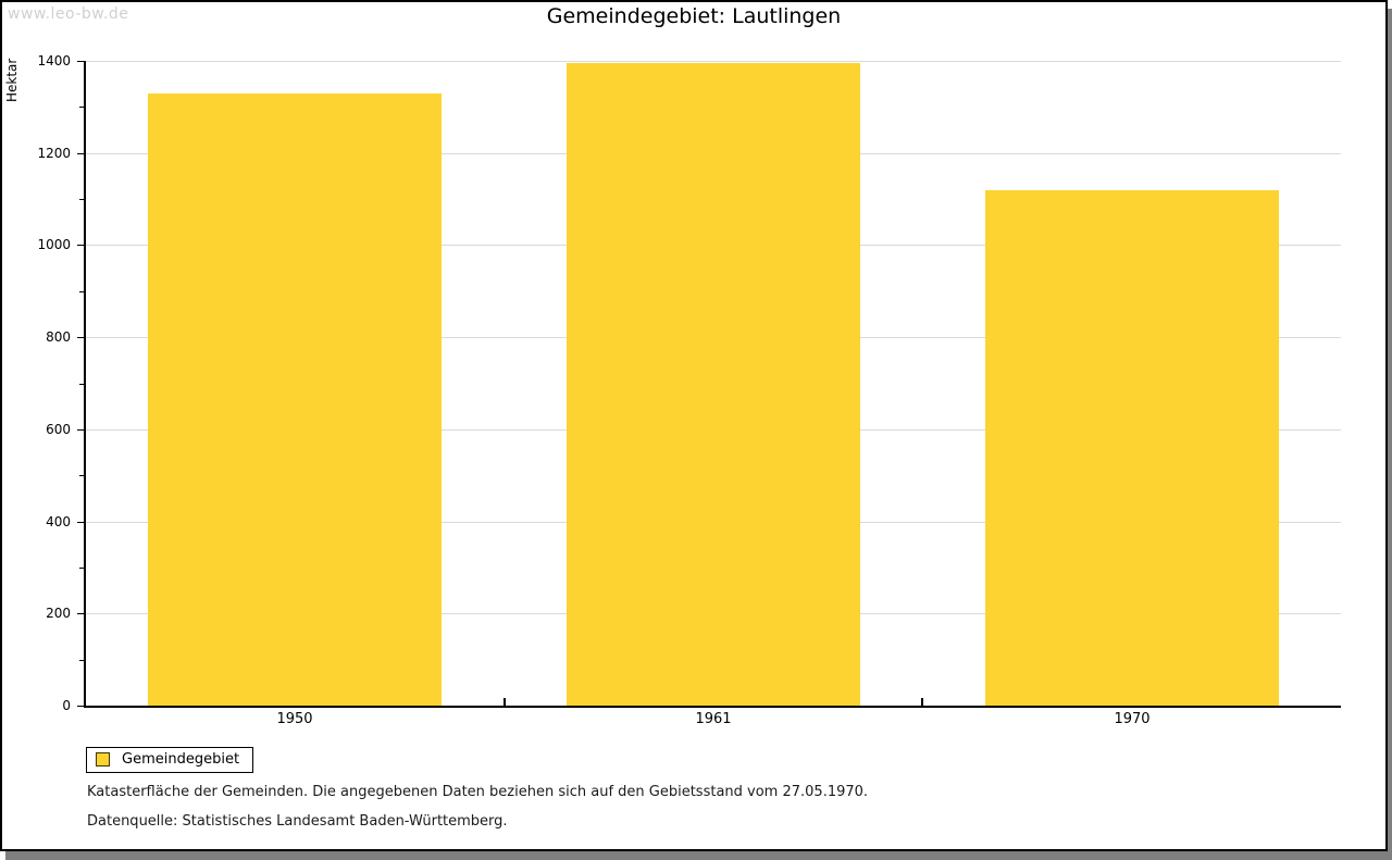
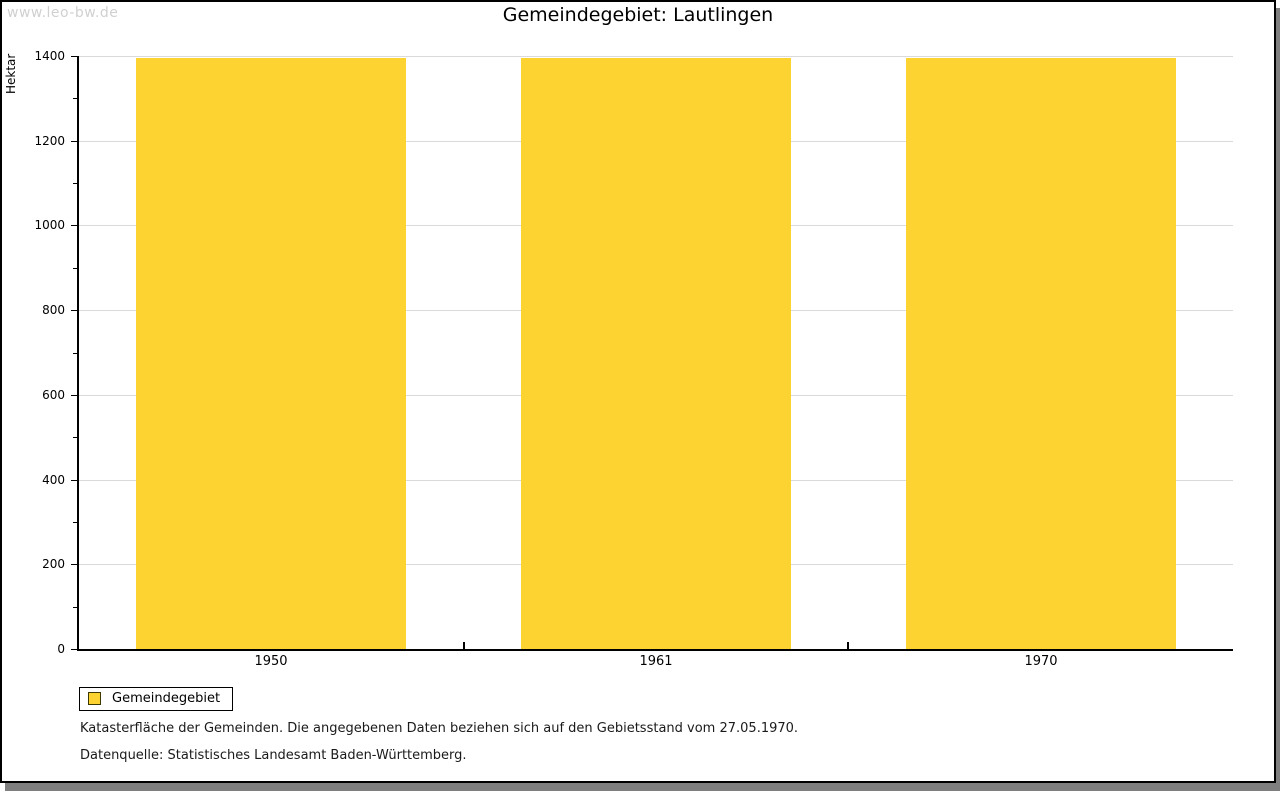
1950: 1330 -> 1400
1970: 1120 -> 1400
